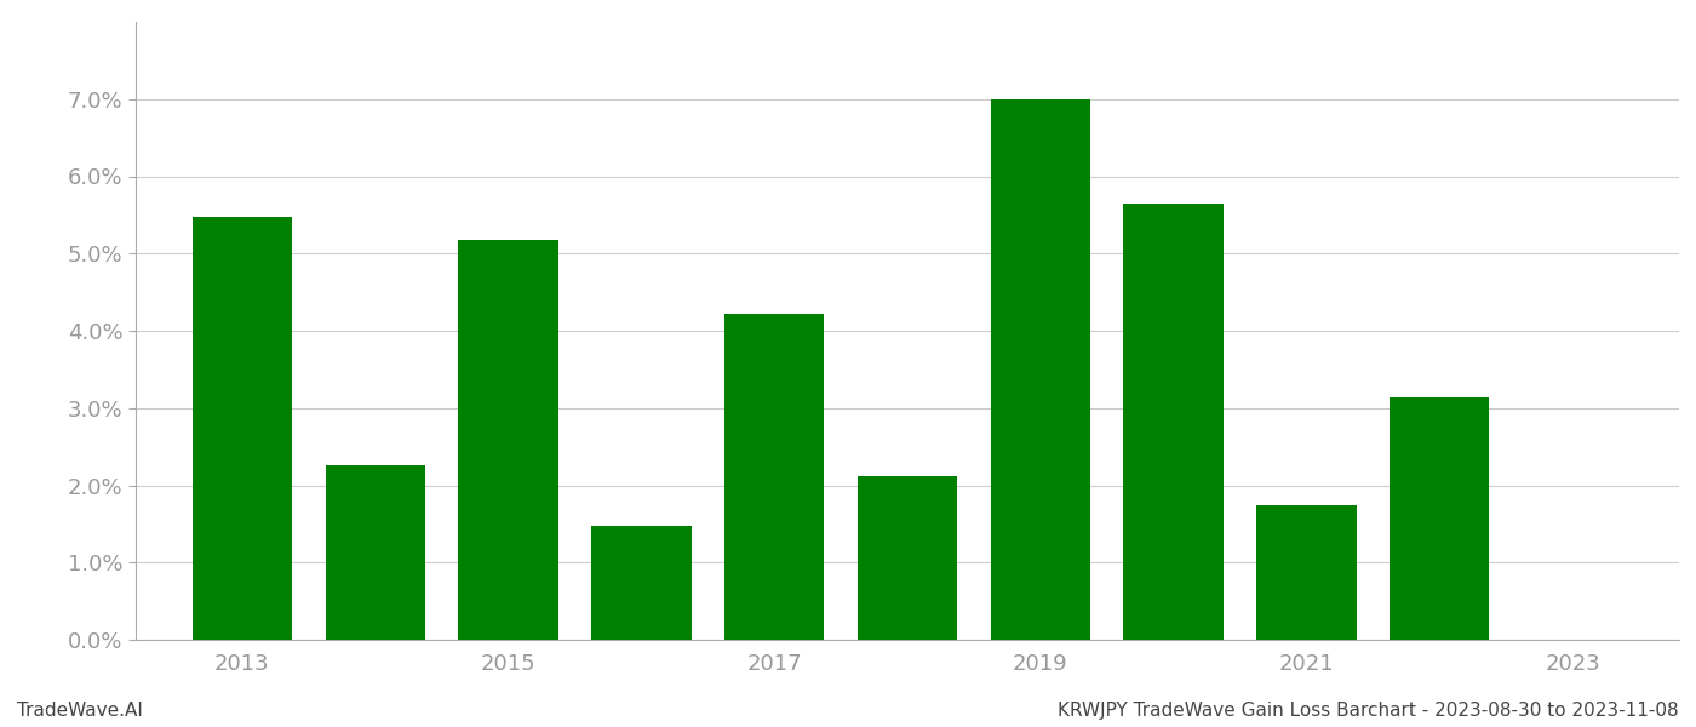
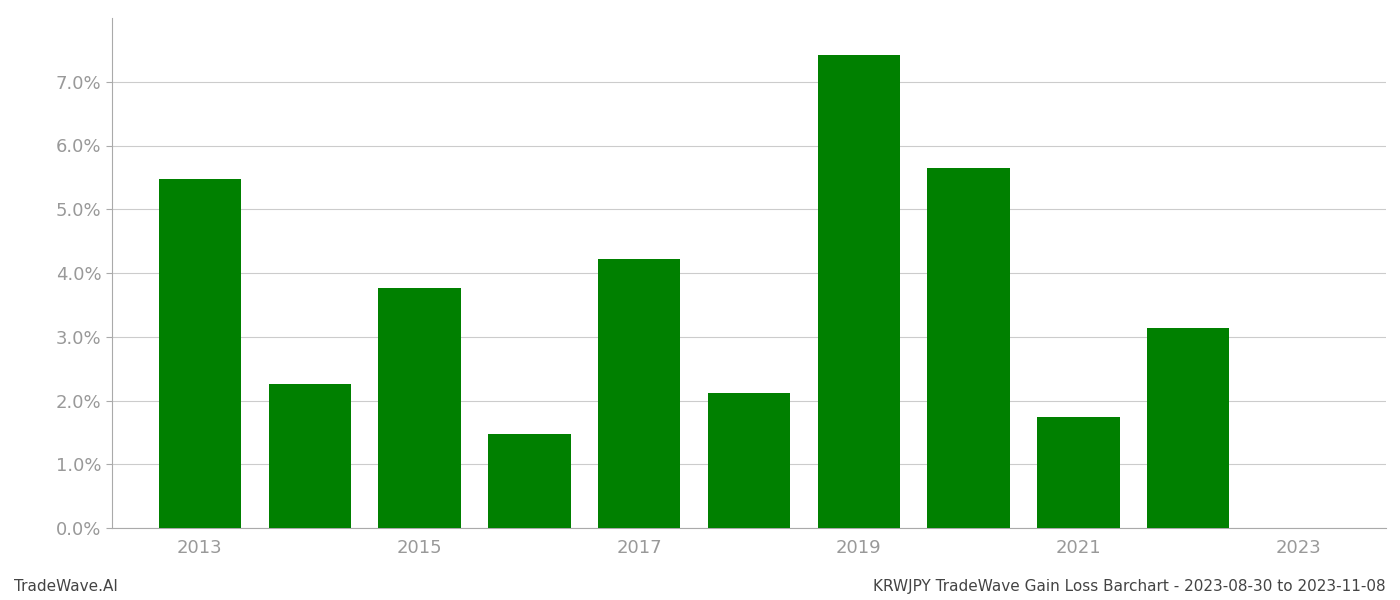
2015: 5.18% -> 3.76%
2019: 7.00% -> 7.42%
